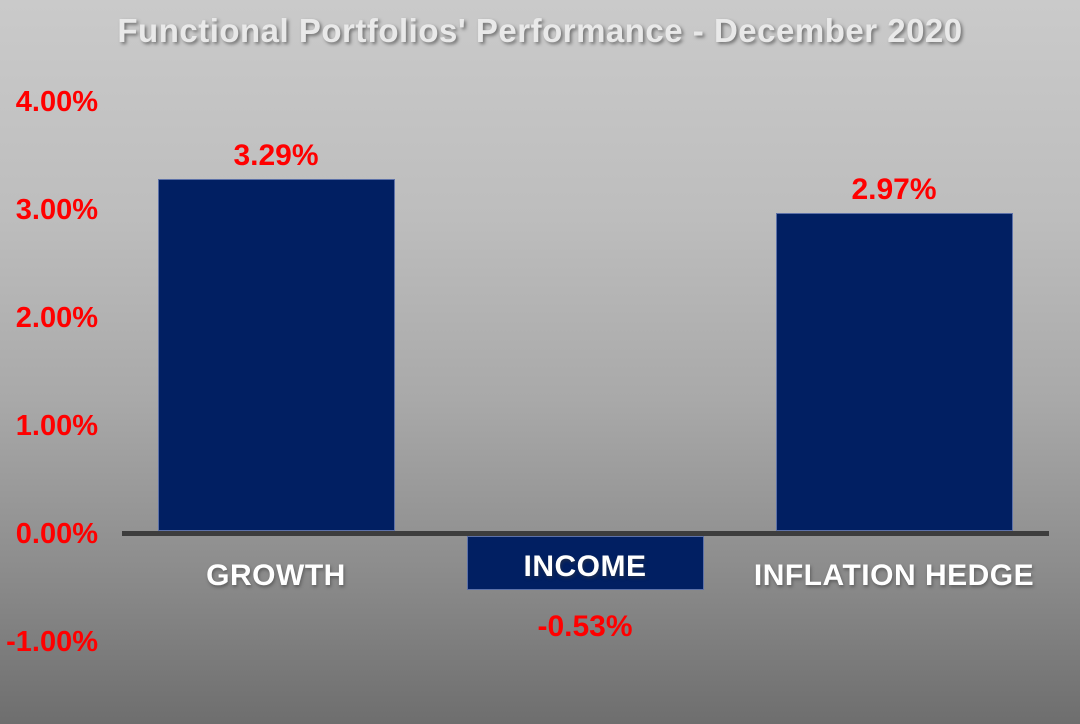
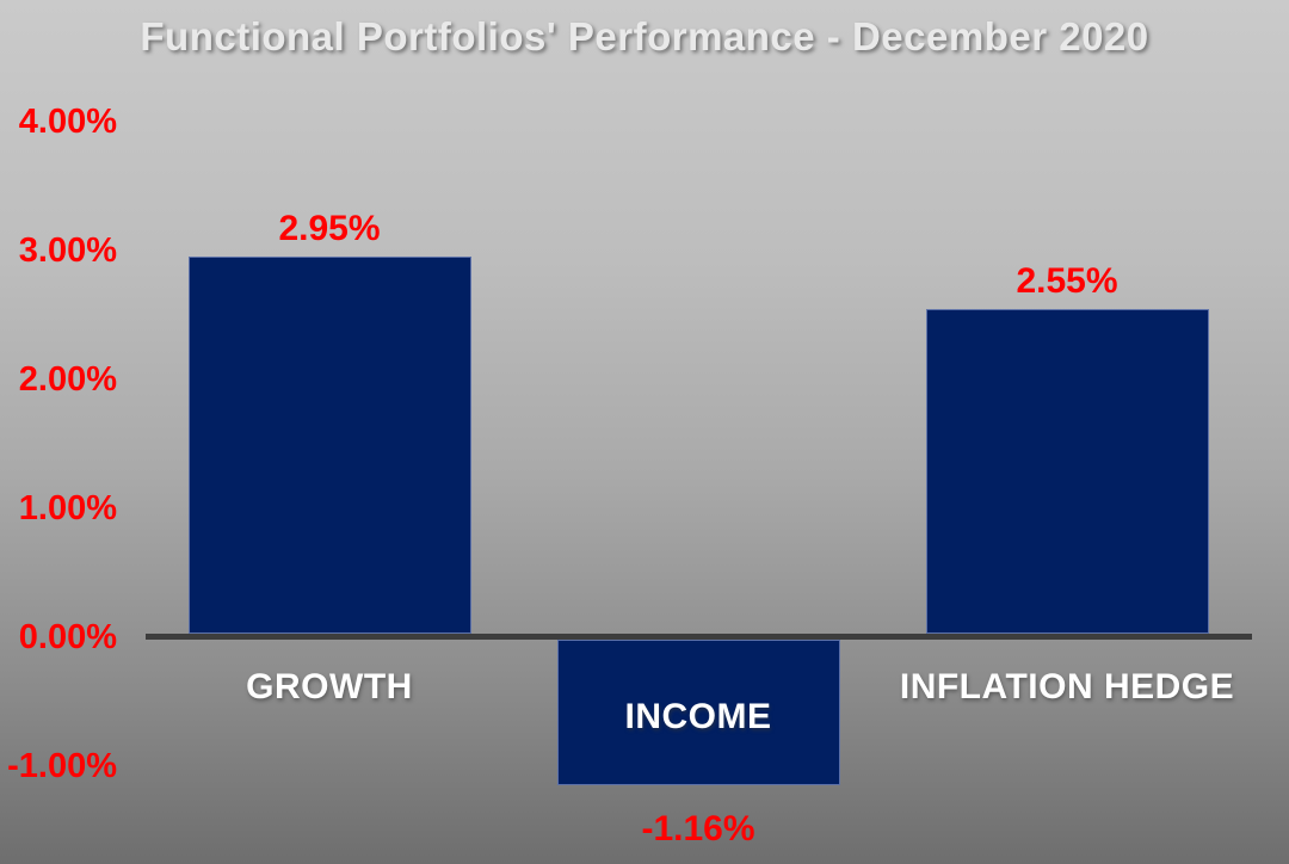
GROWTH: 3.29% -> 2.95%
INCOME: -0.53% -> -1.16%
INFLATION HEDGE: 2.97% -> 2.55%
